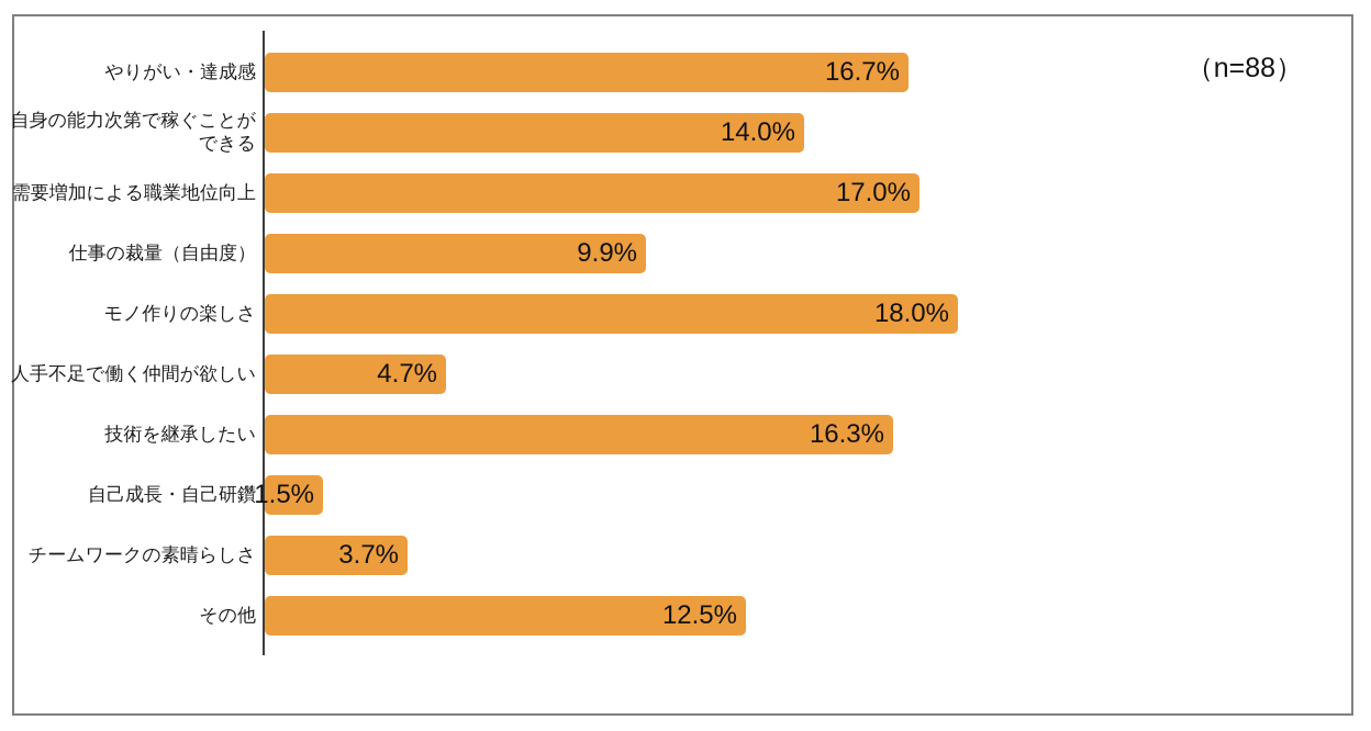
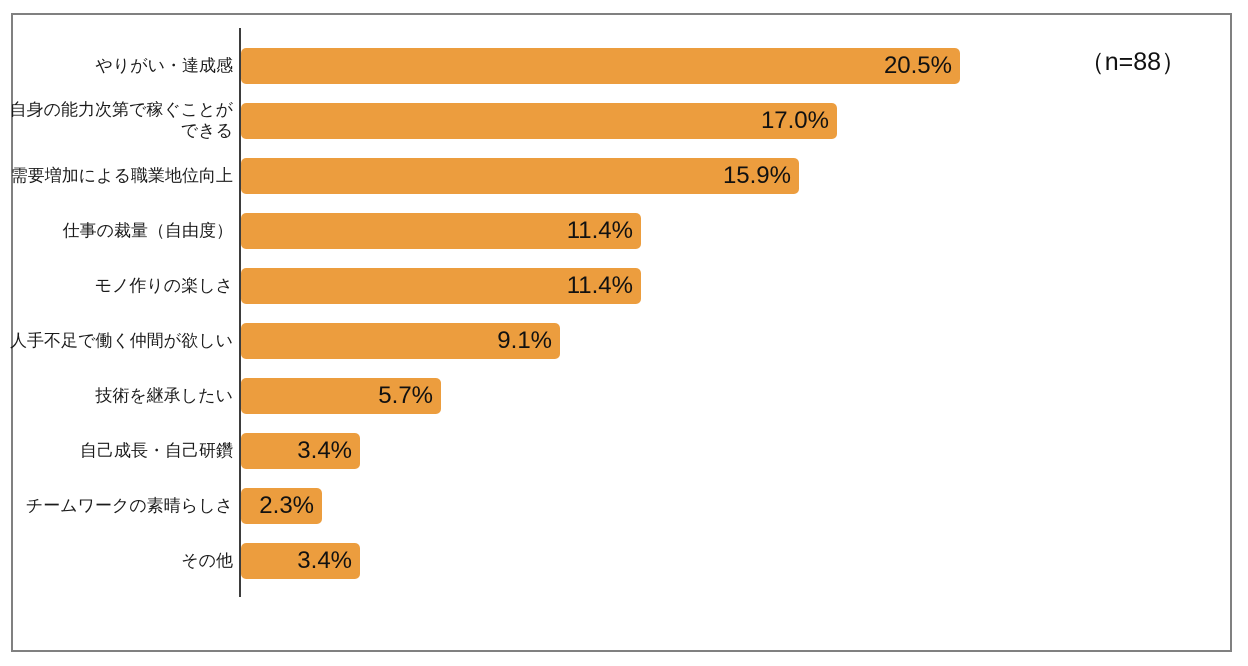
やりがい・達成感: 16.7% -> 20.5%
自身の能力次第で稼ぐことが できる: 14.0% -> 17.0%
需要増加による職業地位向上: 17.0% -> 15.9%
仕事の裁量（自由度）: 9.9% -> 11.4%
モノ作りの楽しさ: 18.0% -> 11.4%
人手不足で働く仲間が欲しい: 4.7% -> 9.1%
技術を継承したい: 16.3% -> 5.7%
自己成長・自己研鑽: 1.5% -> 3.4%
チームワークの素晴らしさ: 3.7% -> 2.3%
その他: 12.5% -> 3.4%
